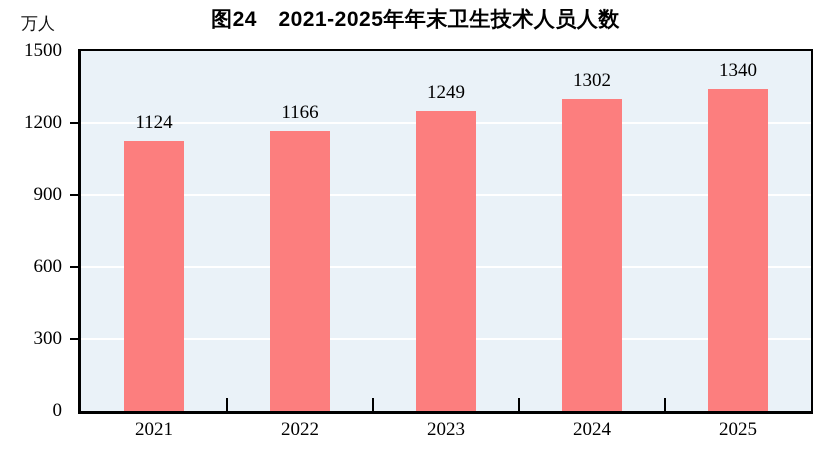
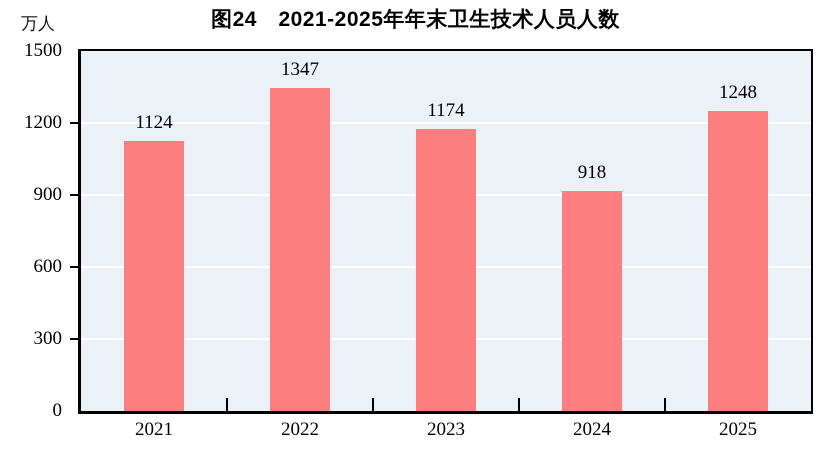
2022: 1166 -> 1347
2023: 1249 -> 1174
2024: 1302 -> 918
2025: 1340 -> 1248
